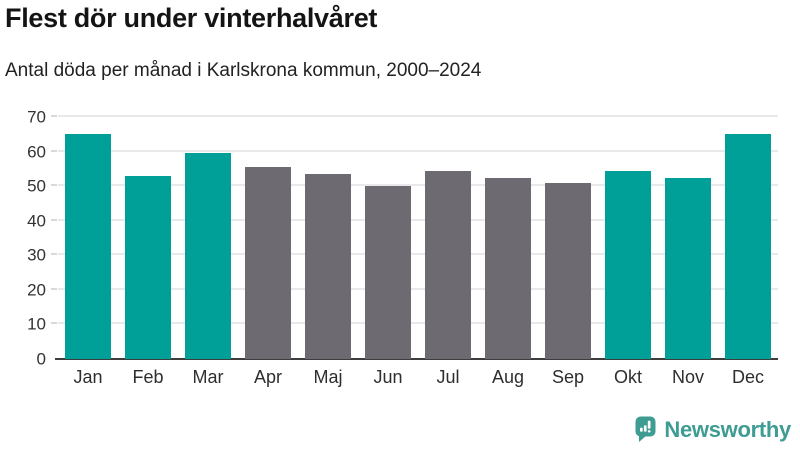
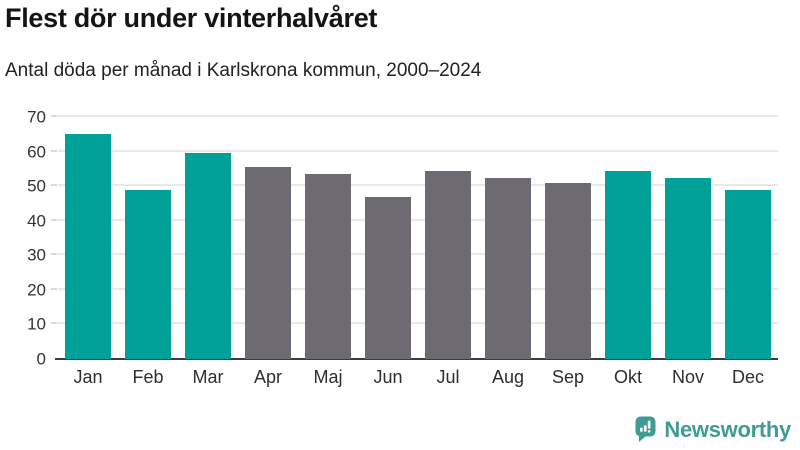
Feb: 53 -> 49
Jun: 50 -> 47
Dec: 65 -> 49
